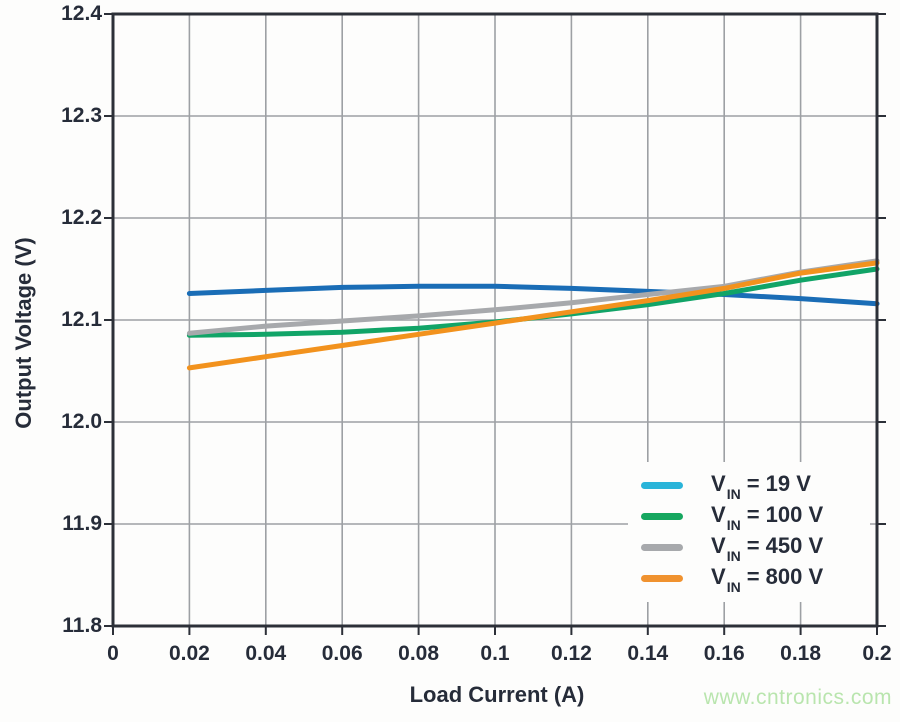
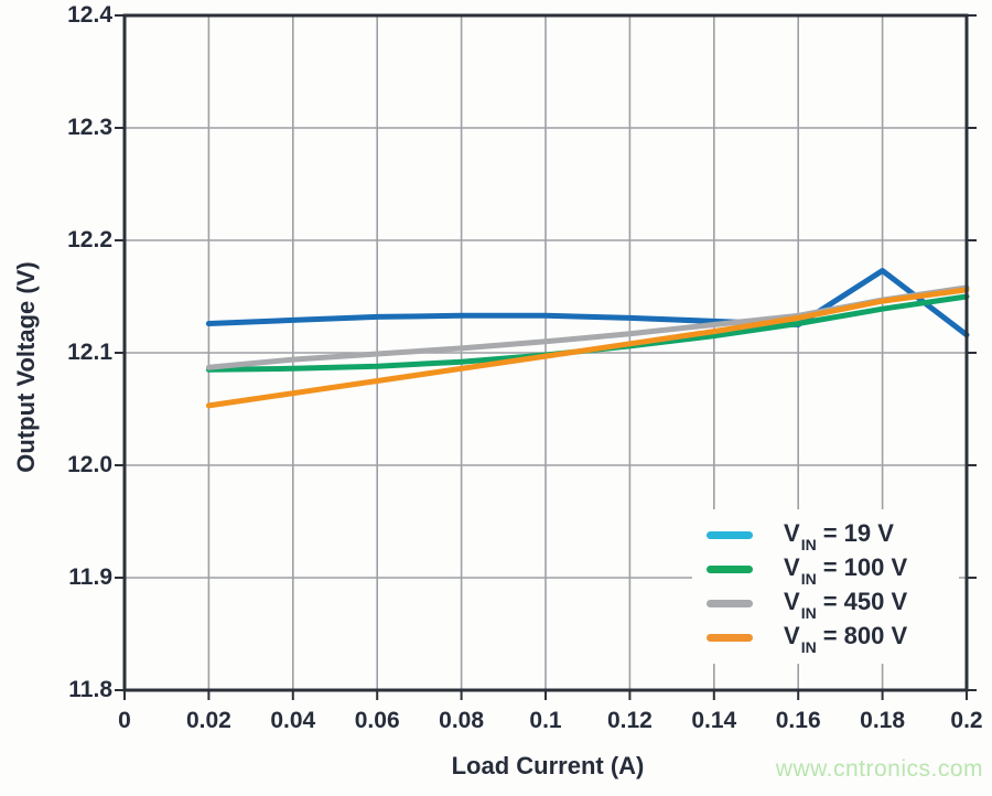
VIN = 19 V/0.18: 12.121 -> 12.173
